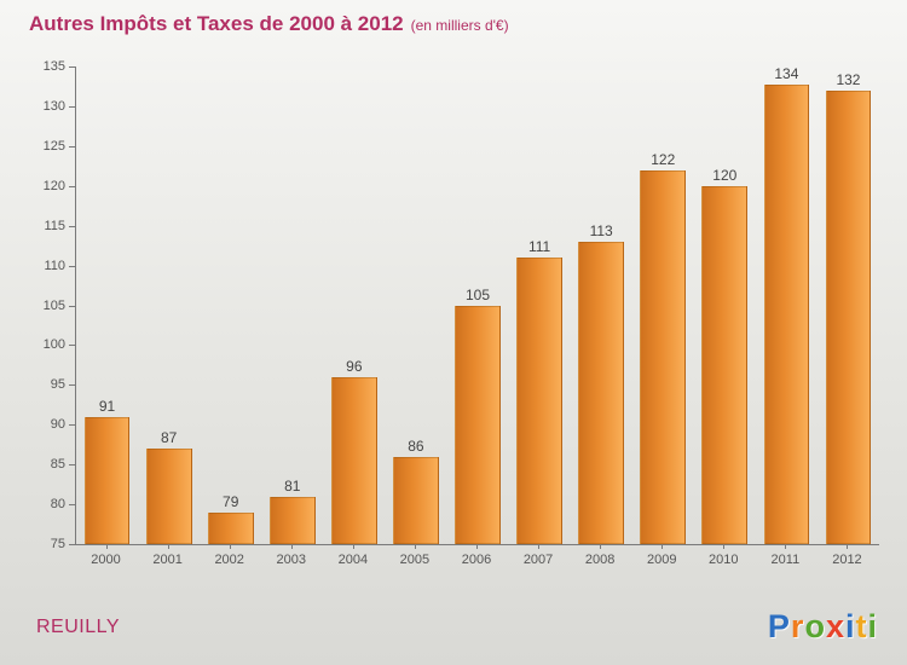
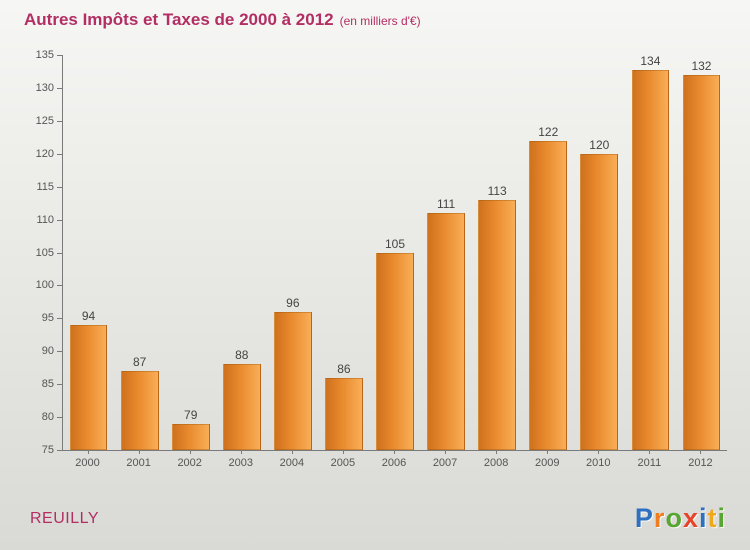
2000: 91 -> 94
2003: 81 -> 88
